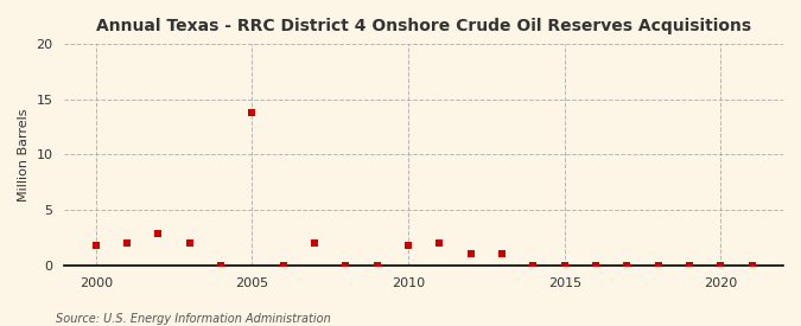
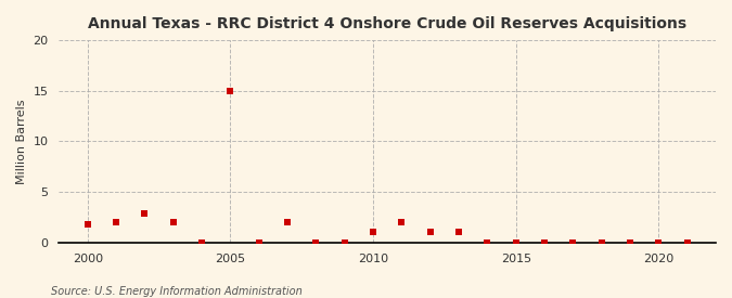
2005: 13.8 -> 15.0
2010: 1.8 -> 1.0
